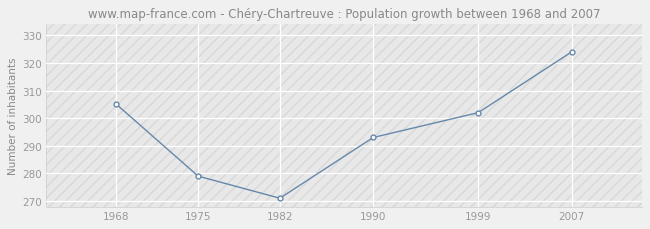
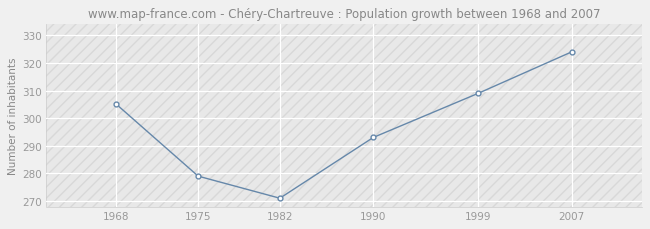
1999: 302 -> 309
